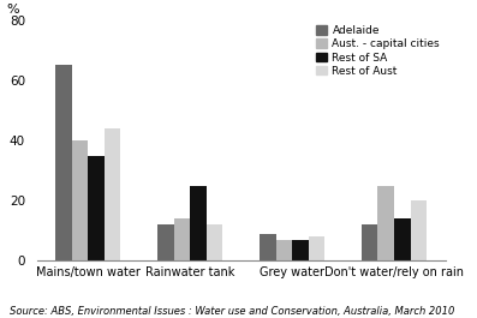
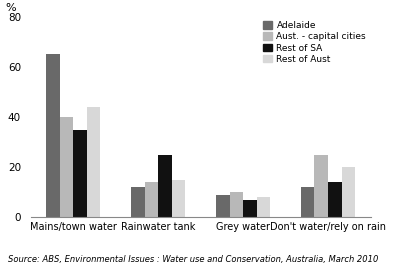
Rest of Aust/Rainwater tank: 12 -> 15
Aust. - capital cities/Grey water: 7 -> 10
